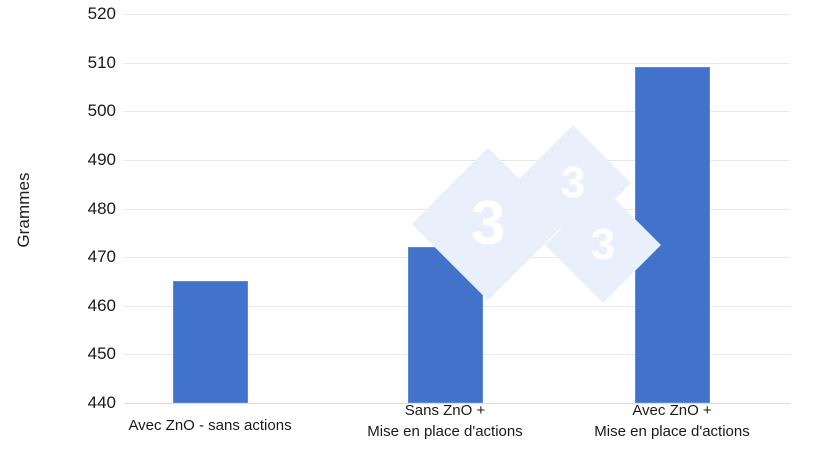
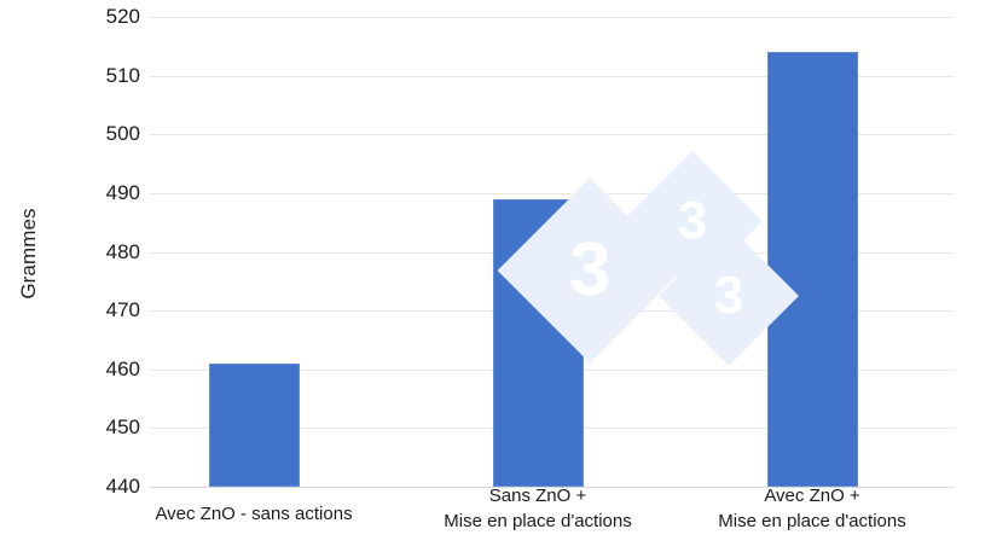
Avec ZnO - sans actions: 465 -> 461
Sans ZnO + Mise en place d'actions: 472 -> 489
Avec ZnO + Mise en place d'actions: 509 -> 514
